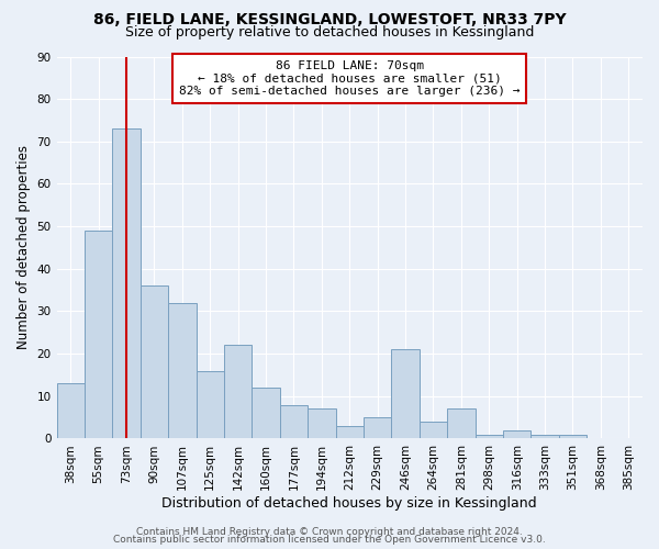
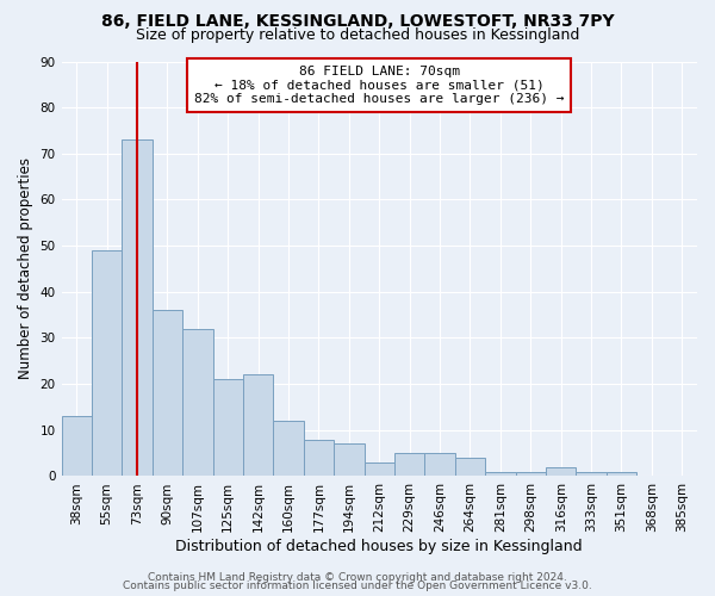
125sqm: 16 -> 21
246sqm: 21 -> 5
281sqm: 7 -> 1
